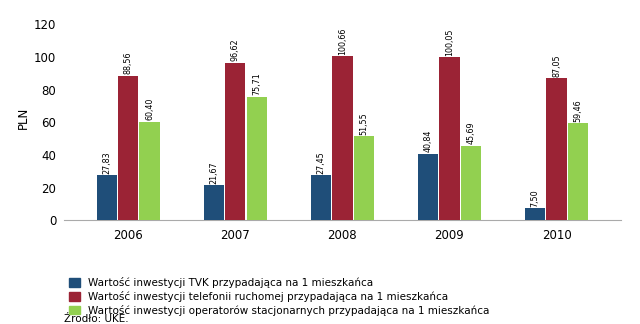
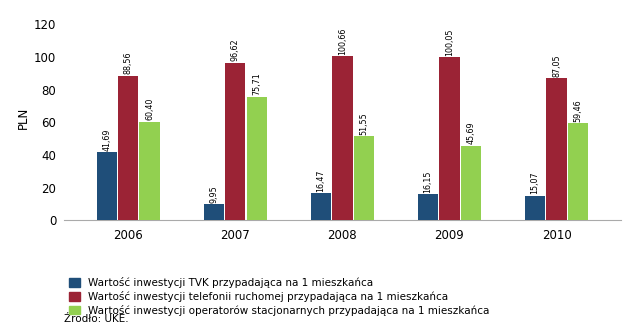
Wartość inwestycji TVK przypadająca na 1 mieszkańca/2006: 27,83 -> 41,69
Wartość inwestycji TVK przypadająca na 1 mieszkańca/2007: 21,67 -> 9,95
Wartość inwestycji TVK przypadająca na 1 mieszkańca/2008: 27,45 -> 16,47
Wartość inwestycji TVK przypadająca na 1 mieszkańca/2009: 40,84 -> 16,15
Wartość inwestycji TVK przypadająca na 1 mieszkańca/2010: 7,50 -> 15,07
